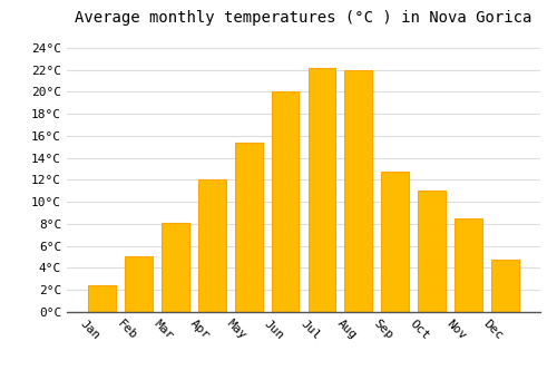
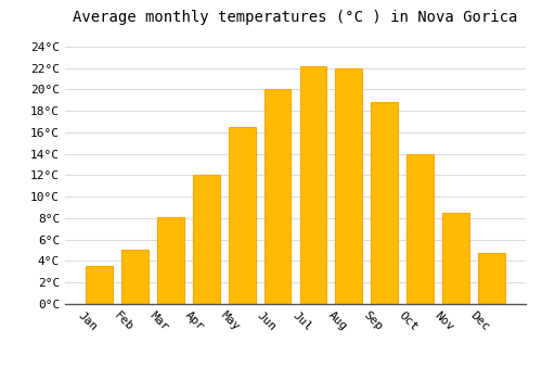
Jan: 2.4°C -> 3.5°C
May: 15.4°C -> 16.5°C
Sep: 12.8°C -> 18.8°C
Oct: 11.0°C -> 14.0°C
